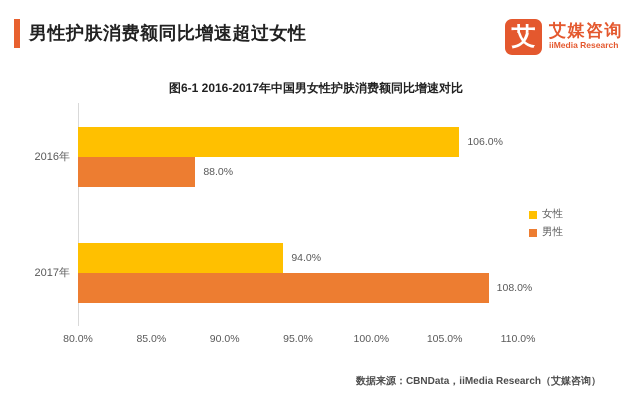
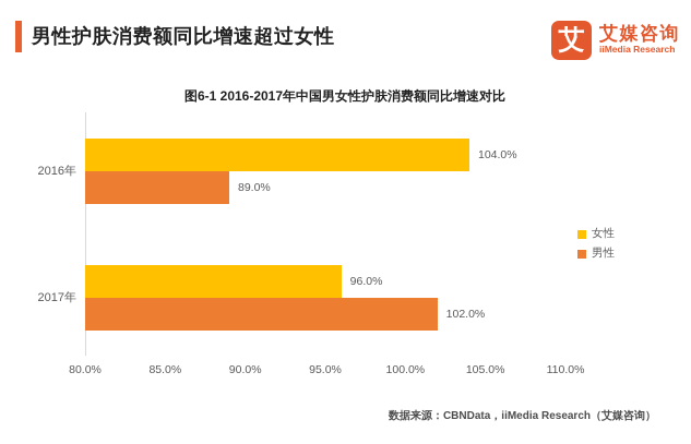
女性/2016年: 106.0% -> 104.0%
男性/2016年: 88.0% -> 89.0%
女性/2017年: 94.0% -> 96.0%
男性/2017年: 108.0% -> 102.0%
